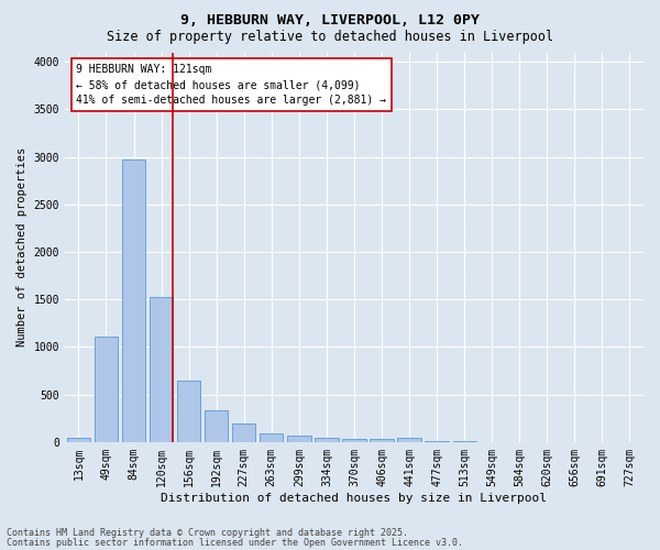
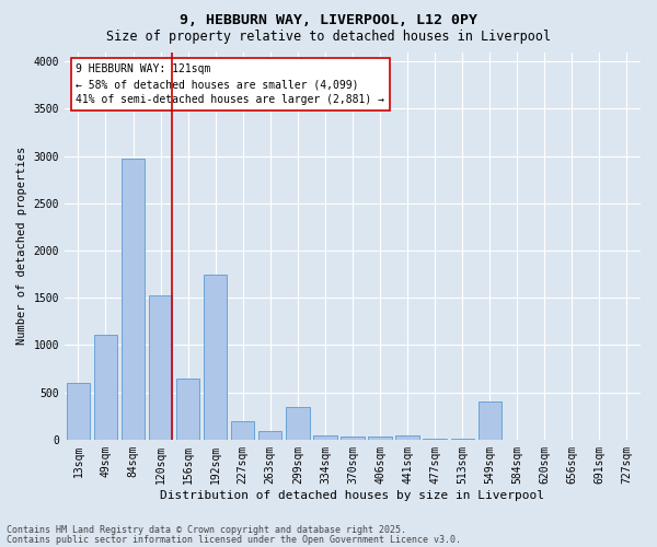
13sqm: 50 -> 600
192sqm: 330 -> 1740
299sqm: 70 -> 340
549sqm: 0 -> 400
